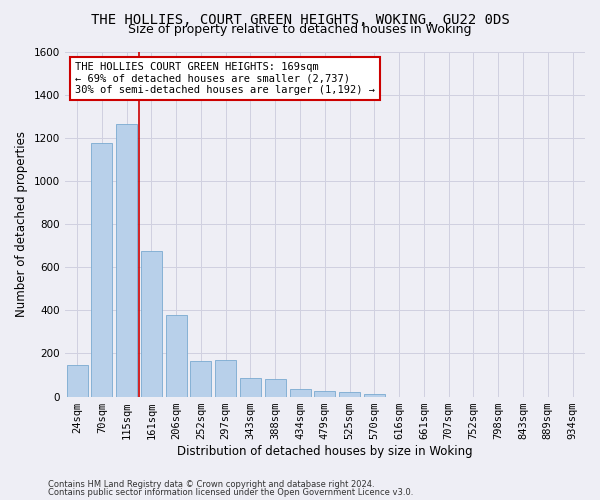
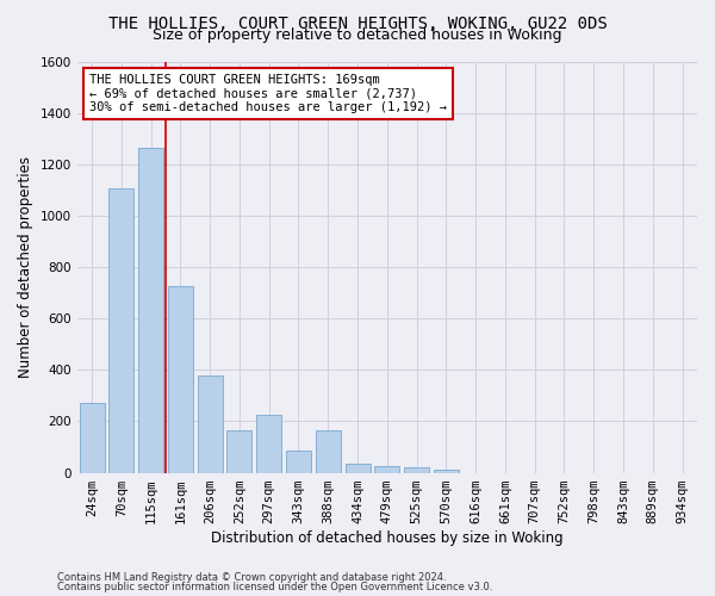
24sqm: 145 -> 270
70sqm: 1175 -> 1105
161sqm: 675 -> 725
297sqm: 170 -> 225
388sqm: 82 -> 165
